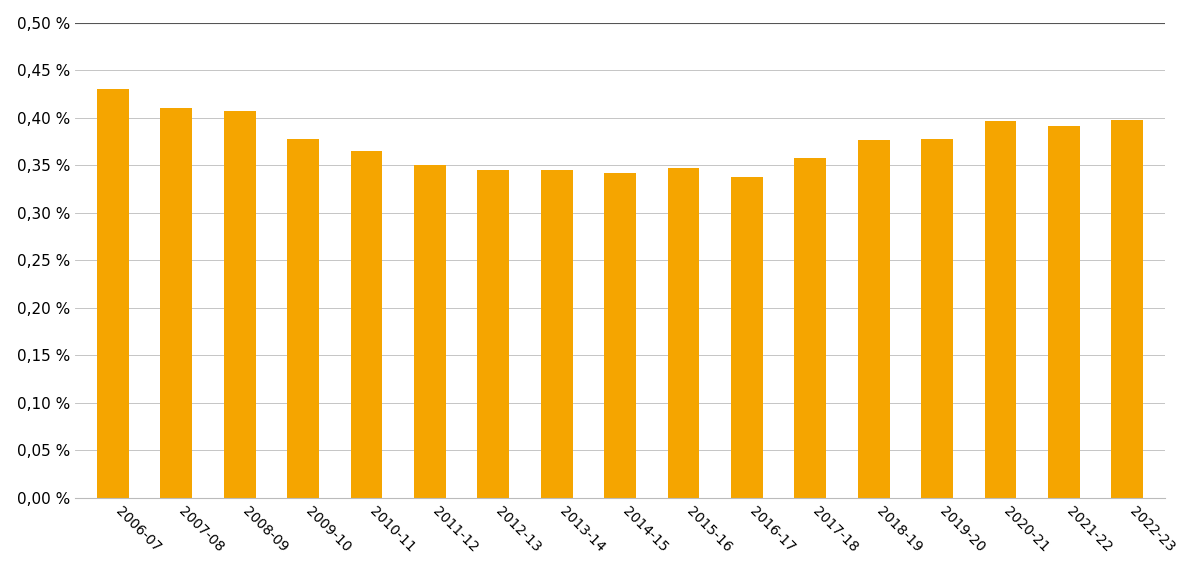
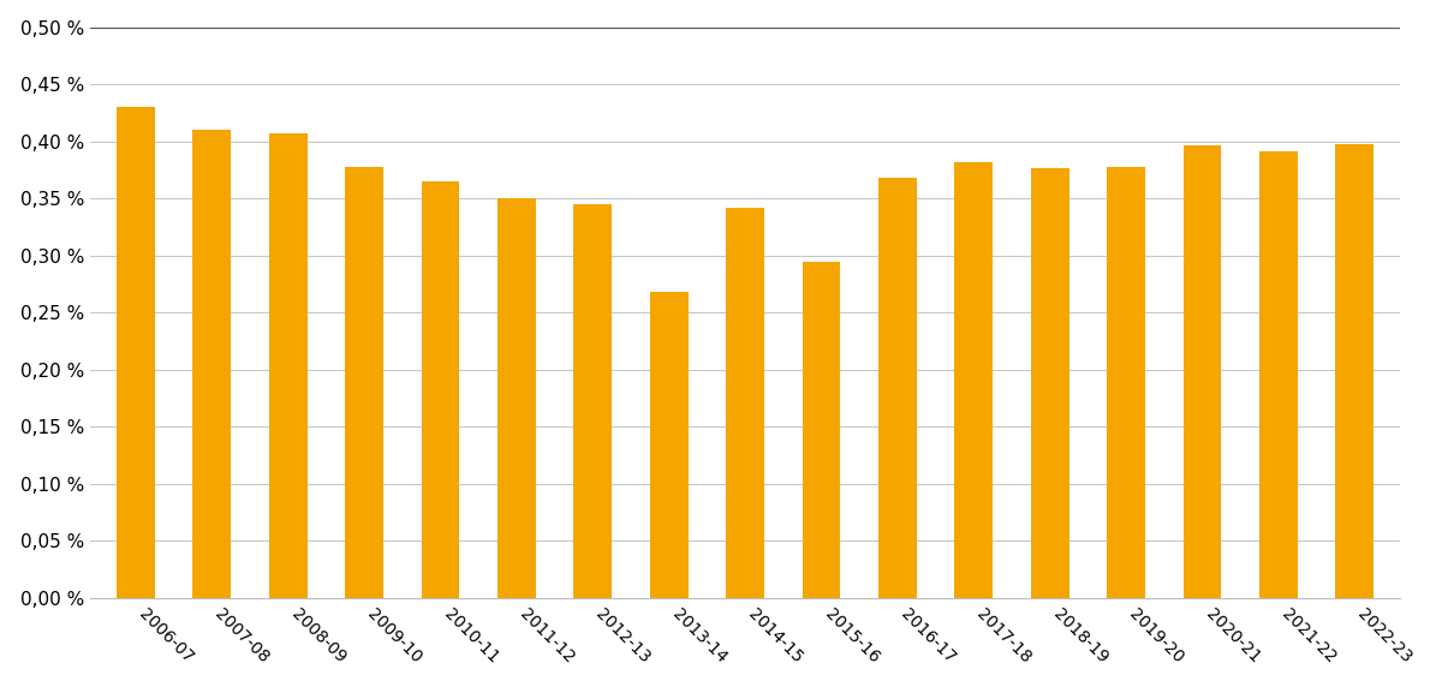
2013-14: 0,345 % -> 0,268 %
2015-16: 0,347 % -> 0,294 %
2016-17: 0,337 % -> 0,368 %
2017-18: 0,358 % -> 0,382 %
